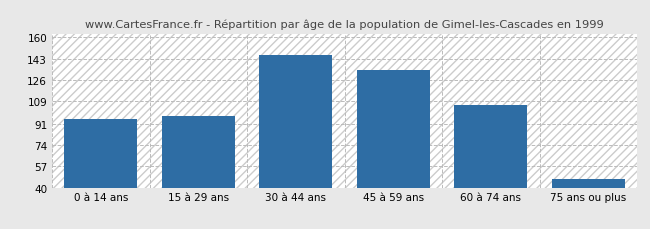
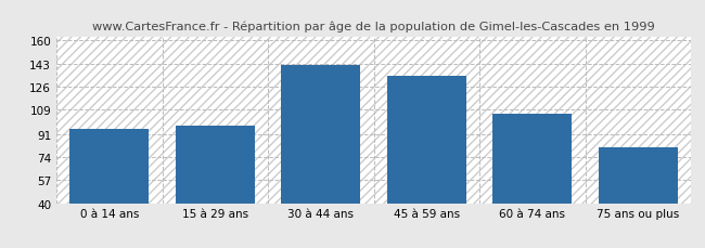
30 à 44 ans: 146 -> 142
75 ans ou plus: 47 -> 81
